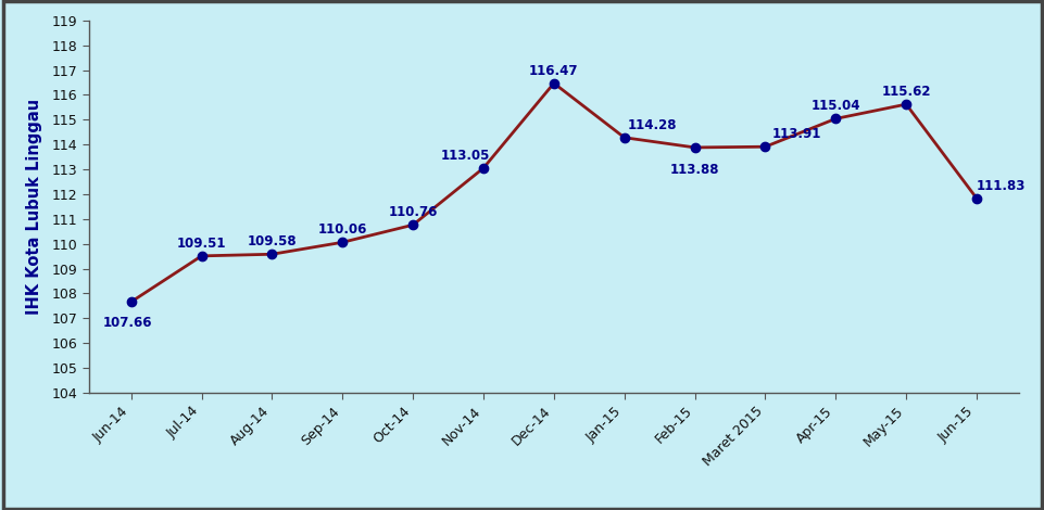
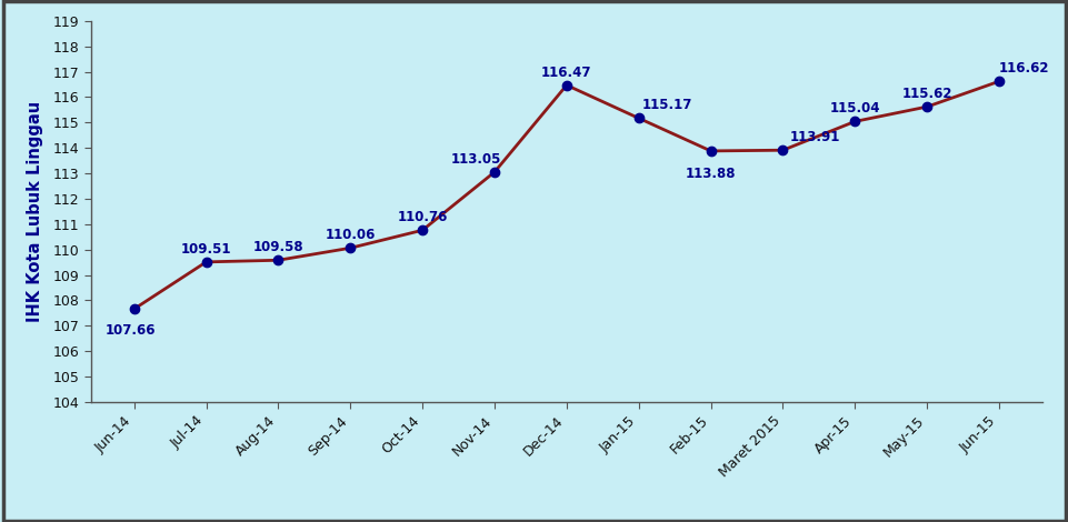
Jan-15: 114.28 -> 115.17
Jun-15: 111.83 -> 116.62
